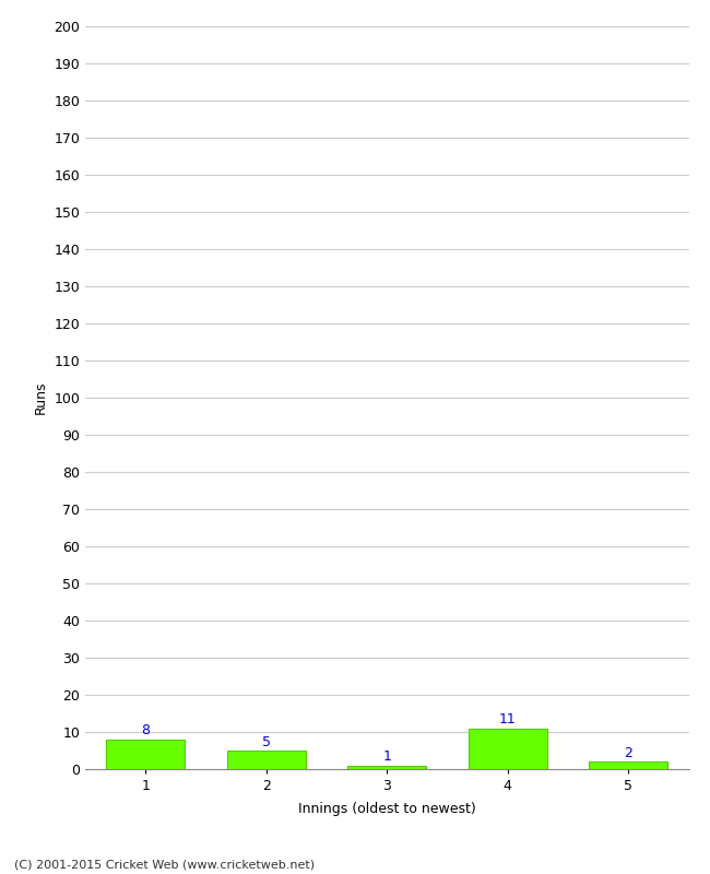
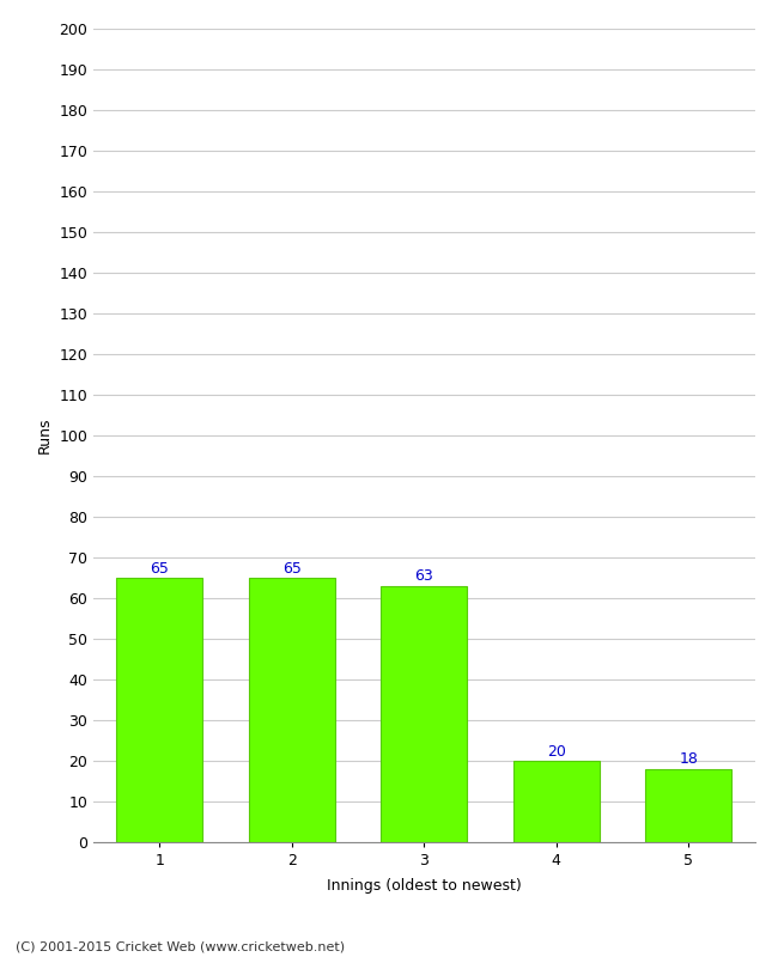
1: 8 -> 65
2: 5 -> 65
3: 1 -> 63
4: 11 -> 20
5: 2 -> 18
